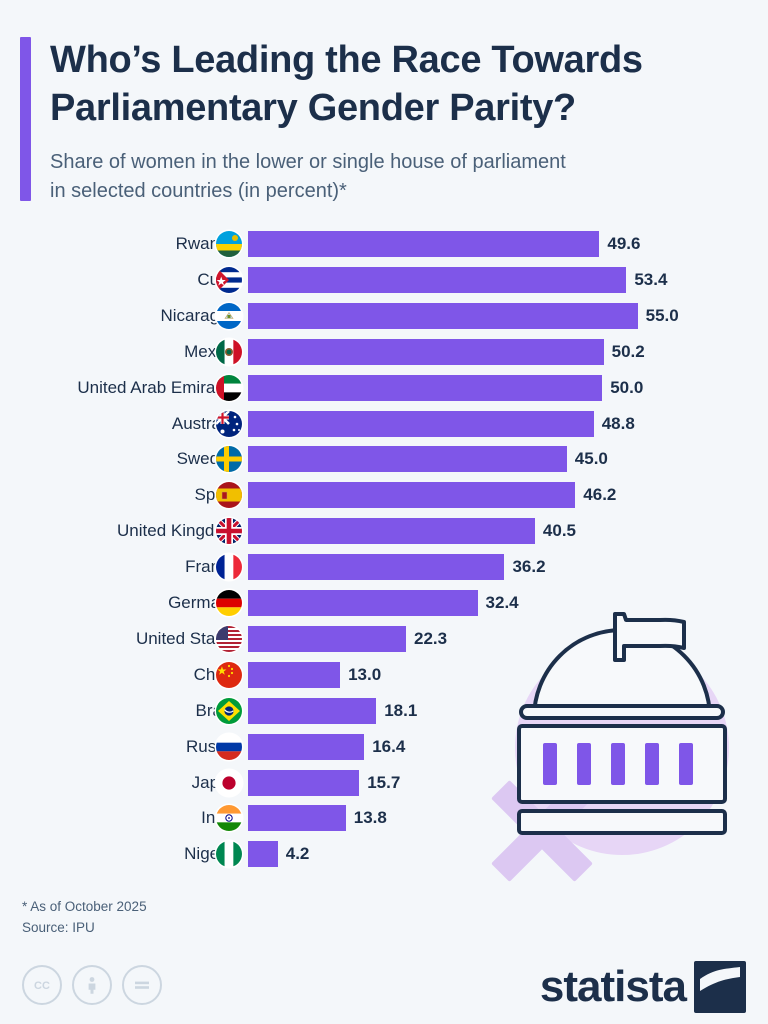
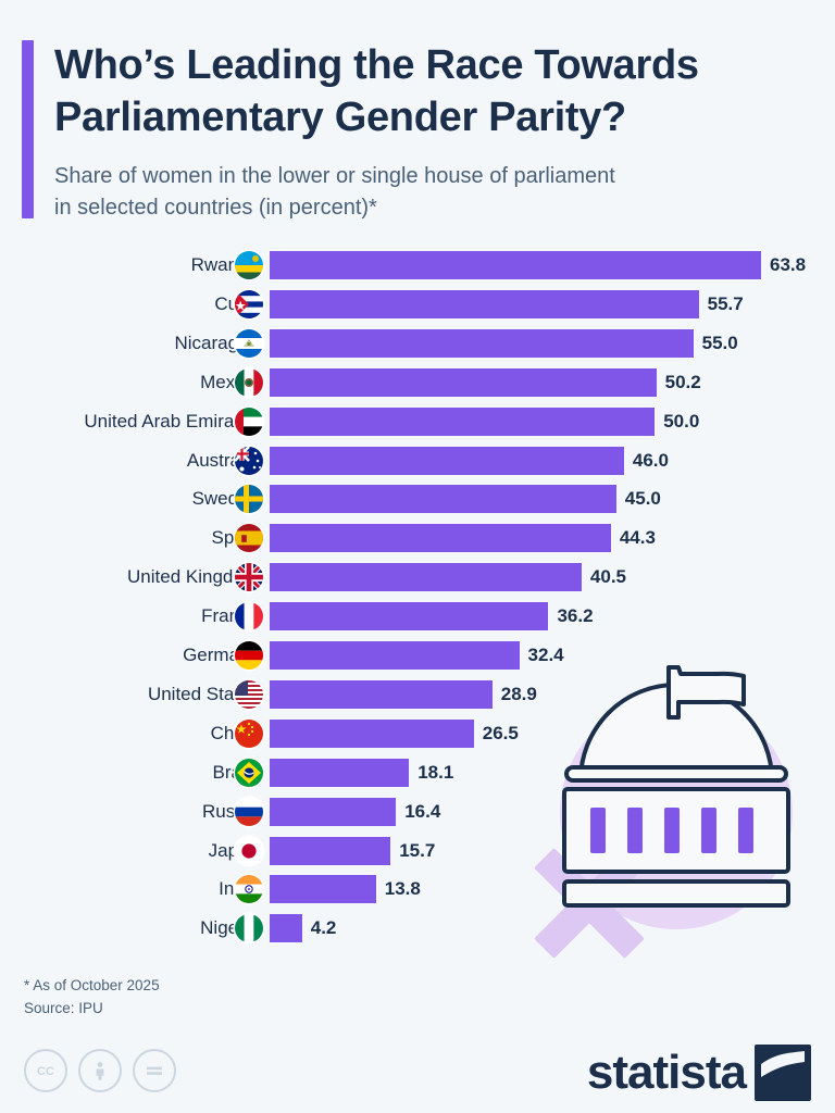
Rwanda: 49.6 -> 63.8
Cuba: 53.4 -> 55.7
Australia: 48.8 -> 46.0
Spain: 46.2 -> 44.3
United States: 22.3 -> 28.9
China: 13.0 -> 26.5
